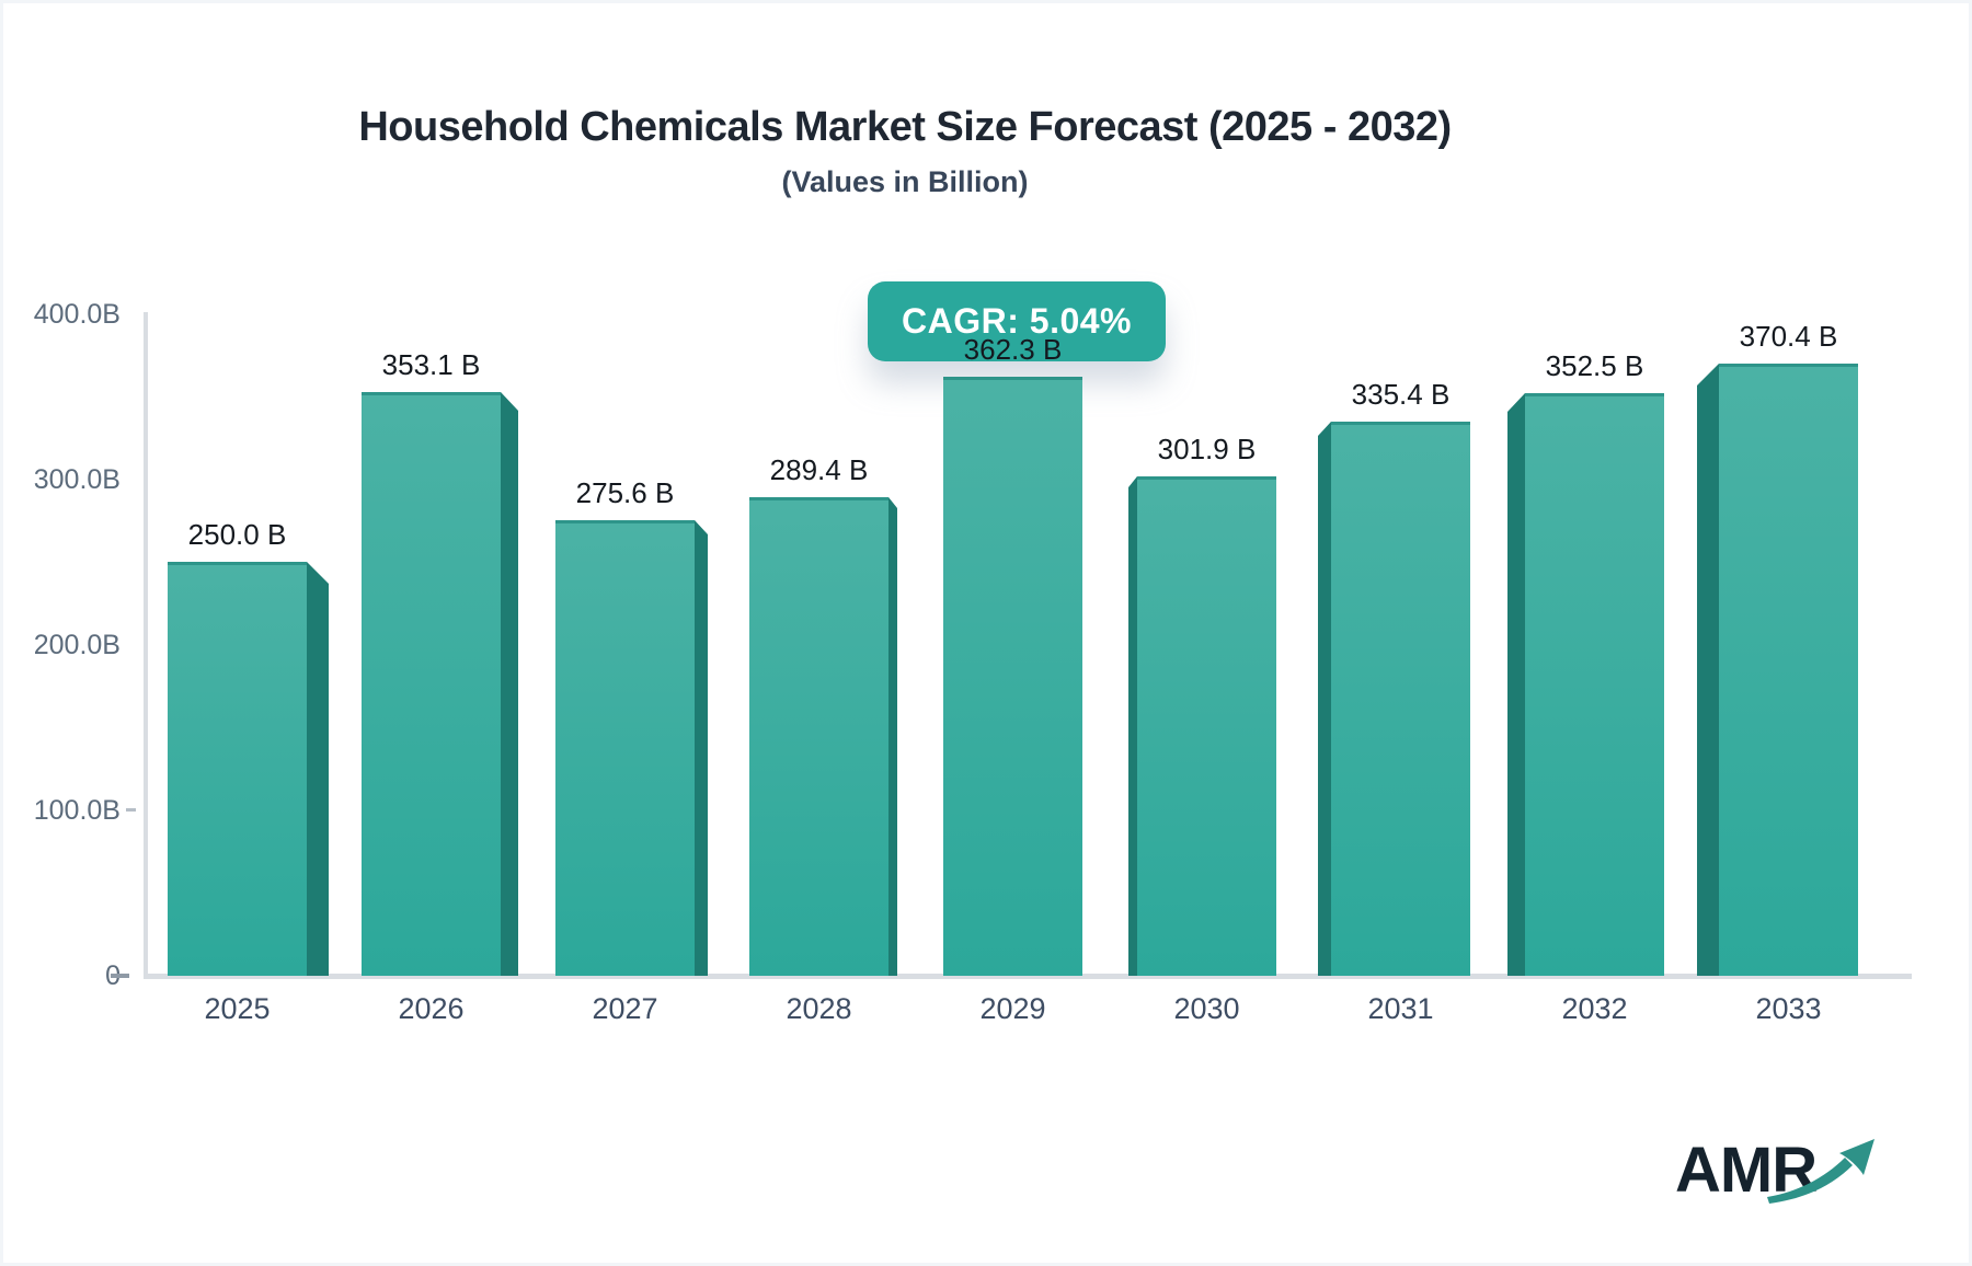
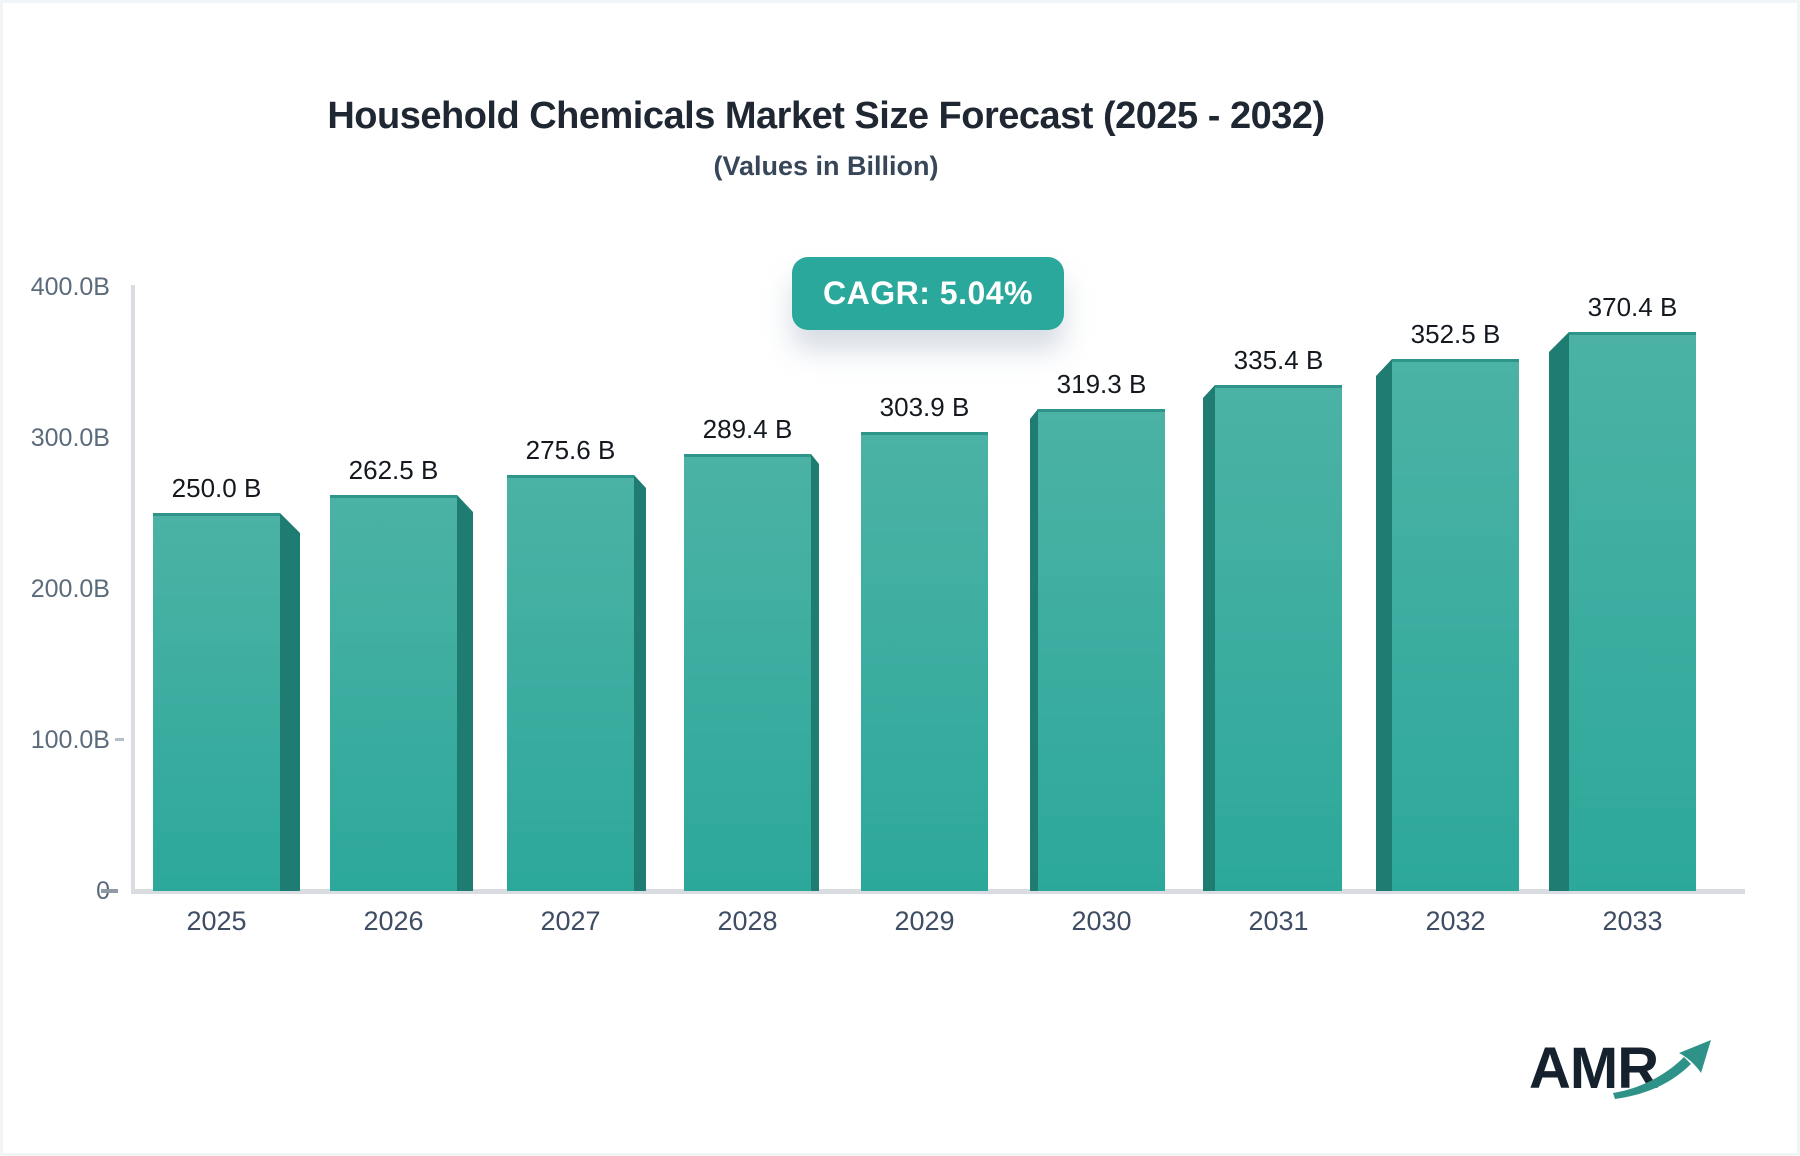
2026: 353.1 -> 262.5
2029: 362.3 -> 303.9
2030: 301.9 -> 319.3
